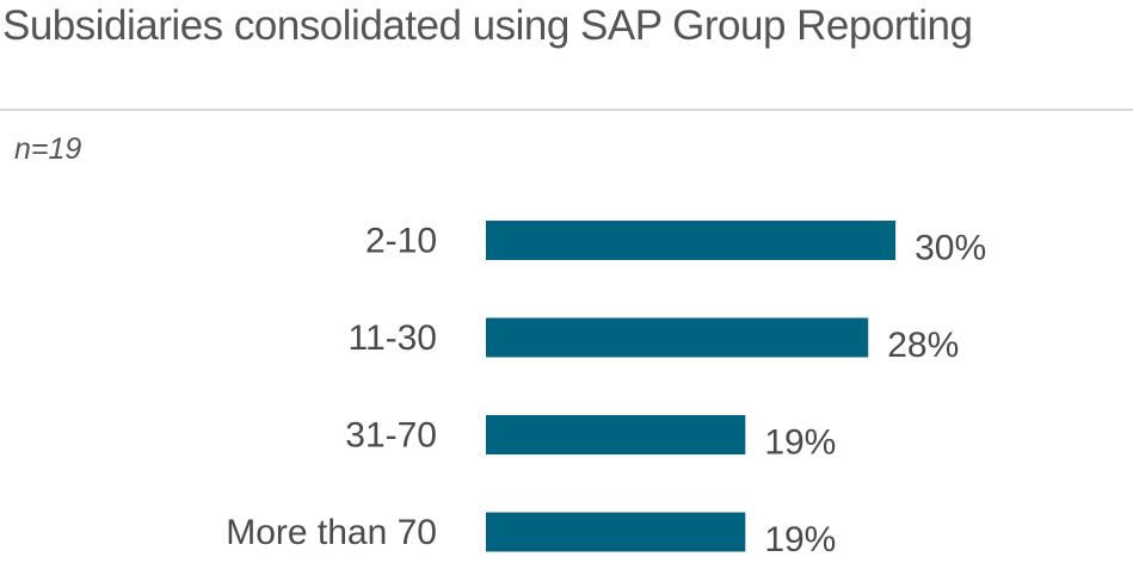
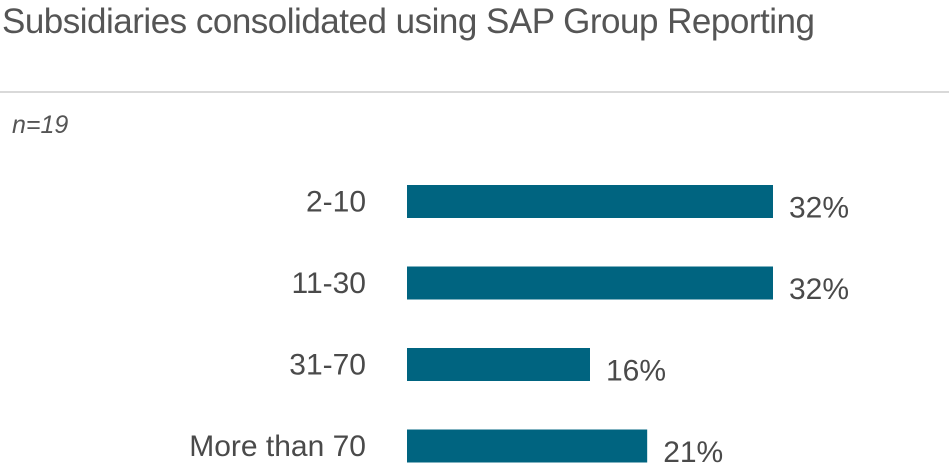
2-10: 30% -> 32%
11-30: 28% -> 32%
31-70: 19% -> 16%
More than 70: 19% -> 21%
